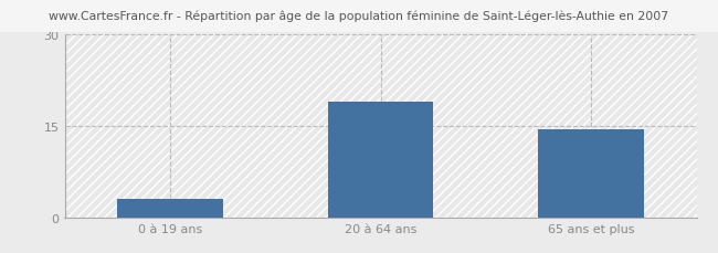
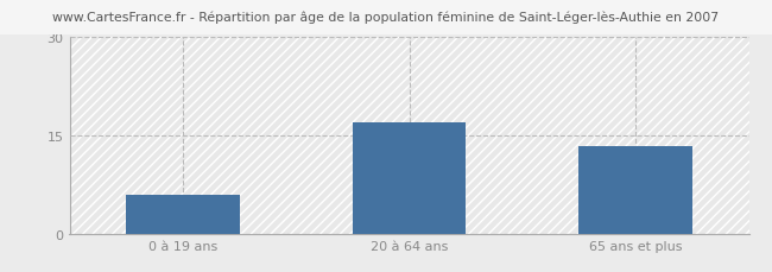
0 à 19 ans: 3.0 -> 6.0
20 à 64 ans: 19.0 -> 17.0
65 ans et plus: 14.5 -> 13.4
